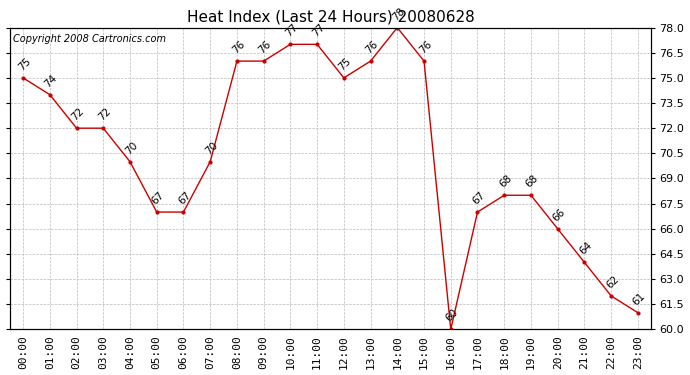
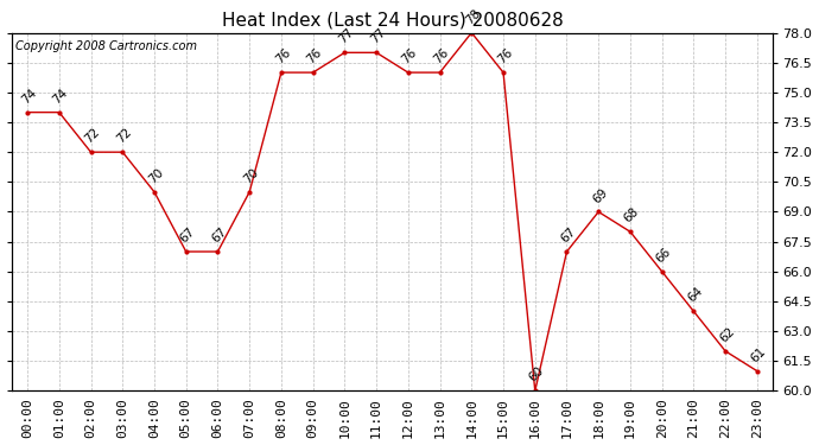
00:00: 75 -> 74
12:00: 75 -> 76
18:00: 68 -> 69
